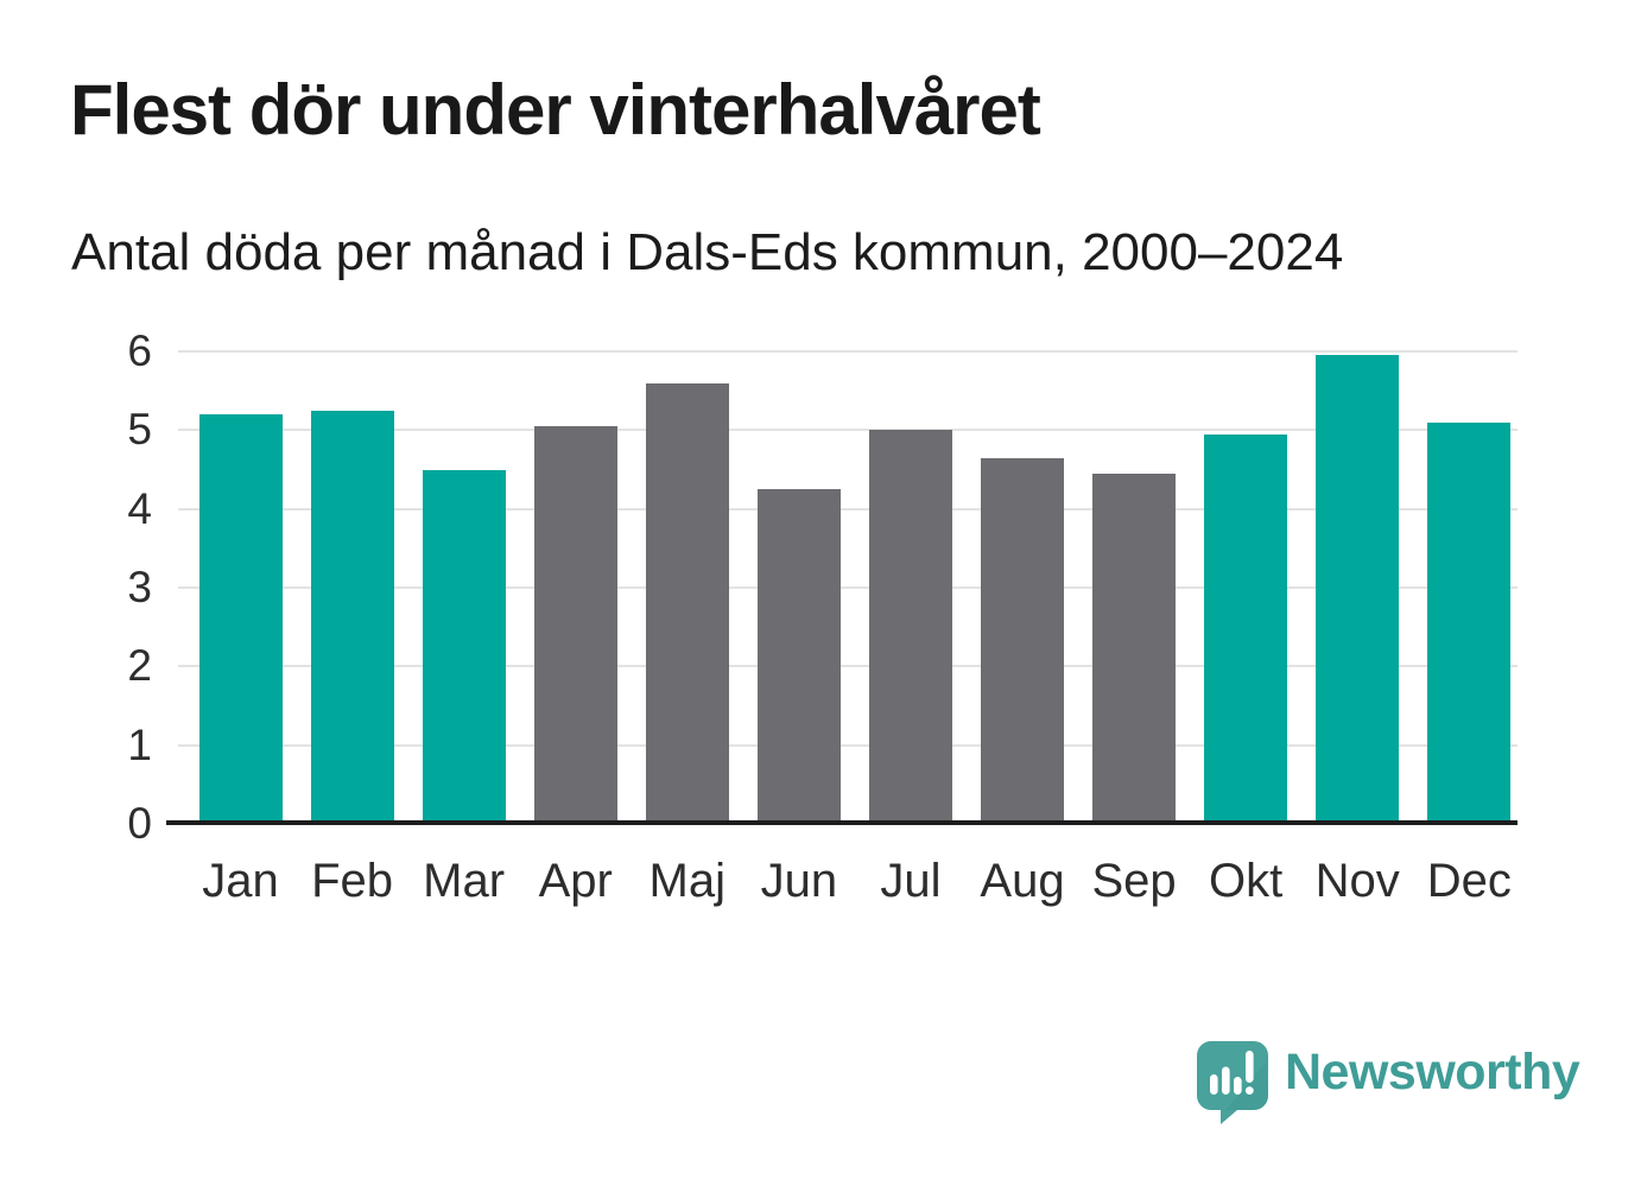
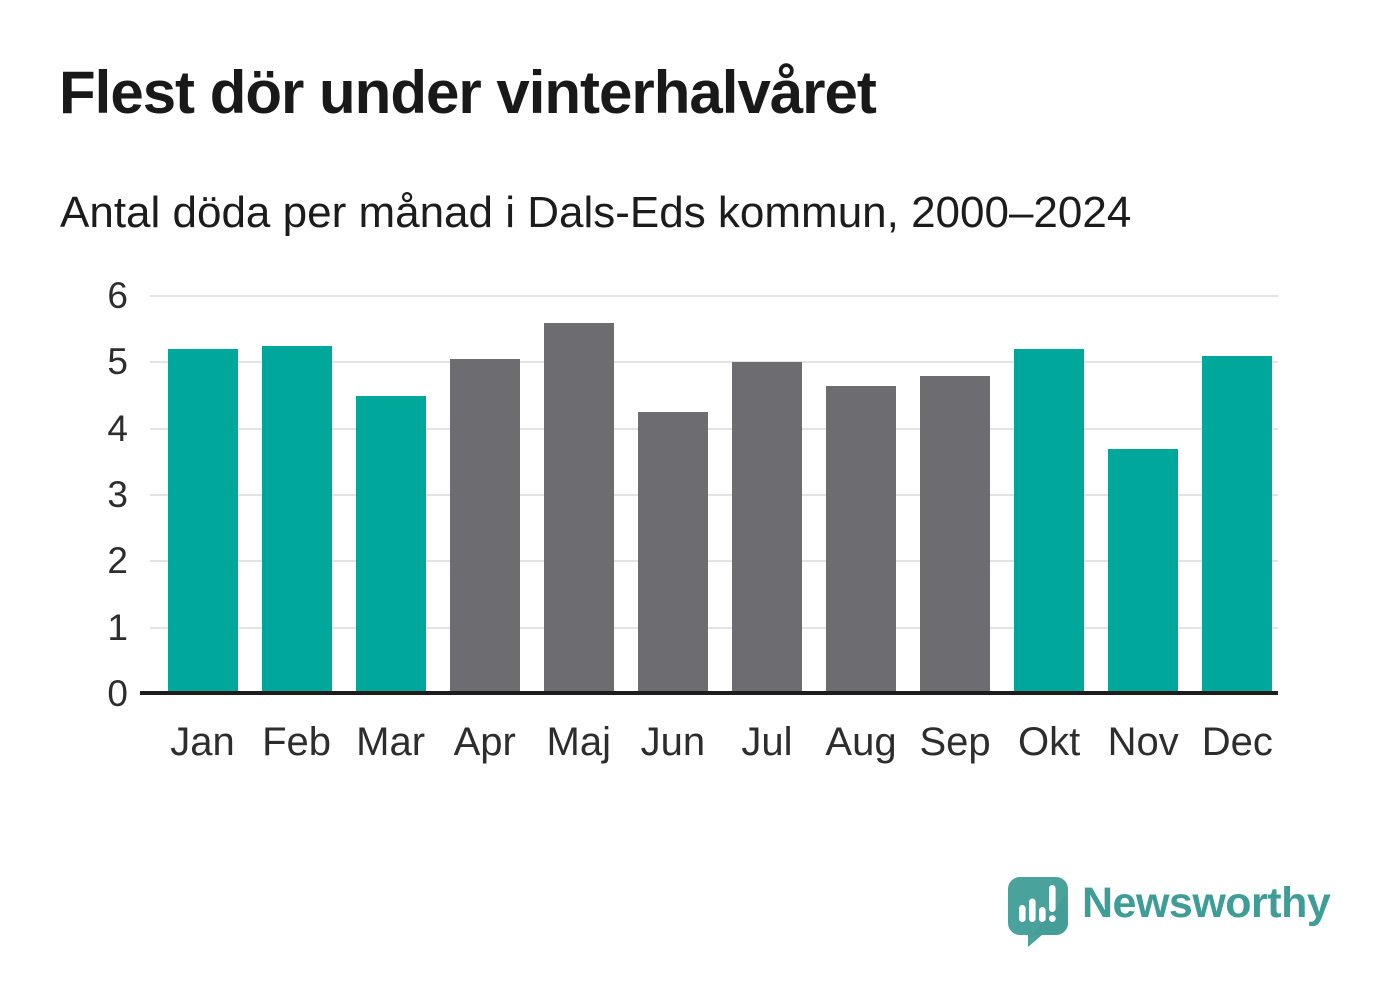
Sep: 4.5 -> 4.8
Okt: 5.0 -> 5.2
Nov: 6.0 -> 3.7
